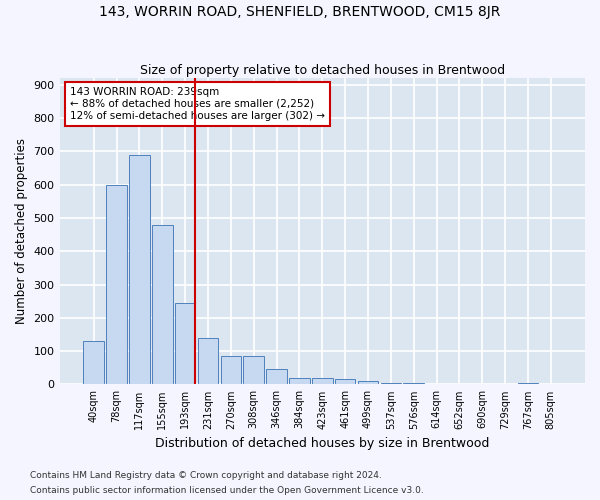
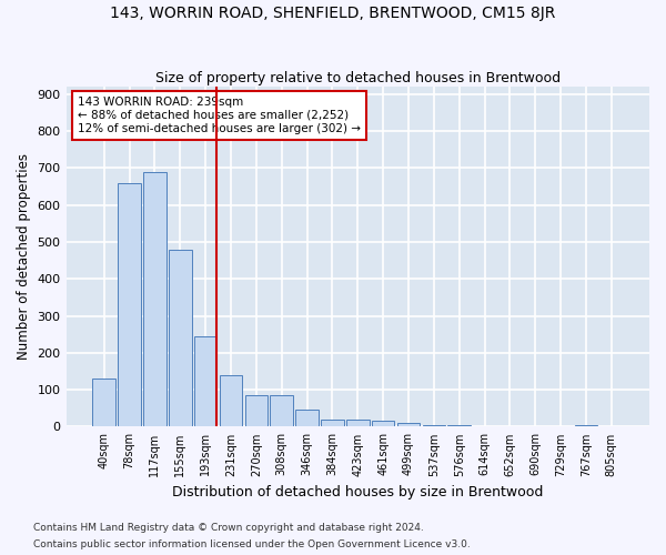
78sqm: 600 -> 660
